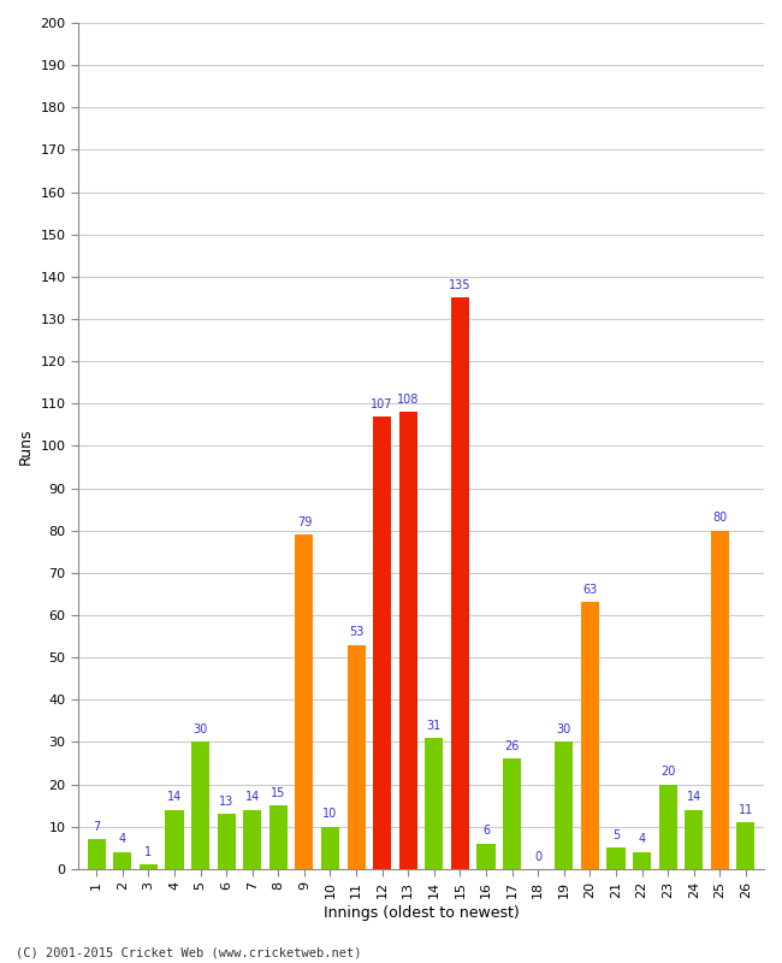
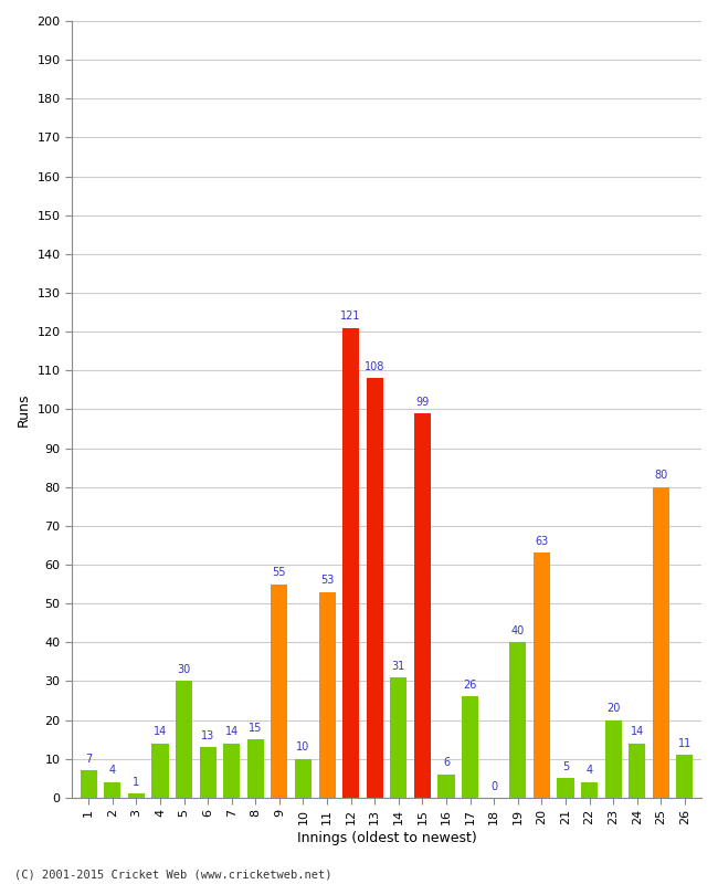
9: 79 -> 55
12: 107 -> 121
15: 135 -> 99
19: 30 -> 40
